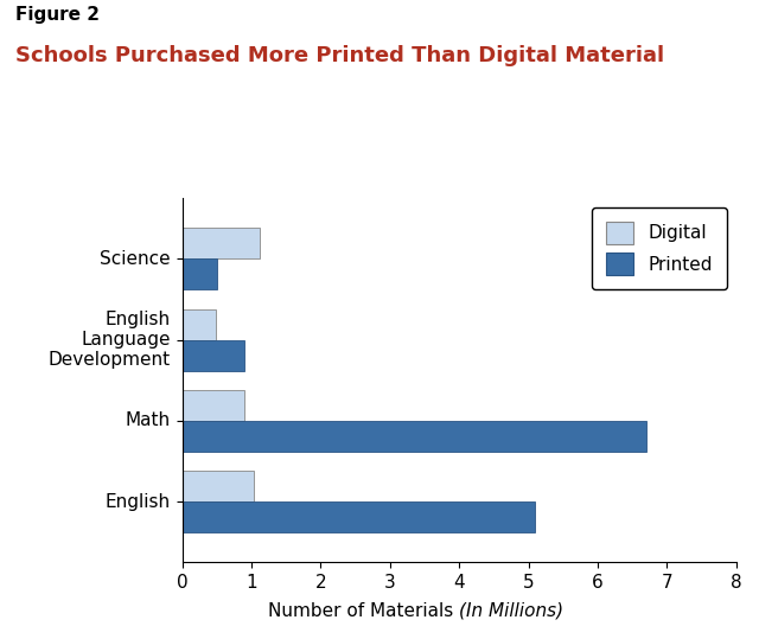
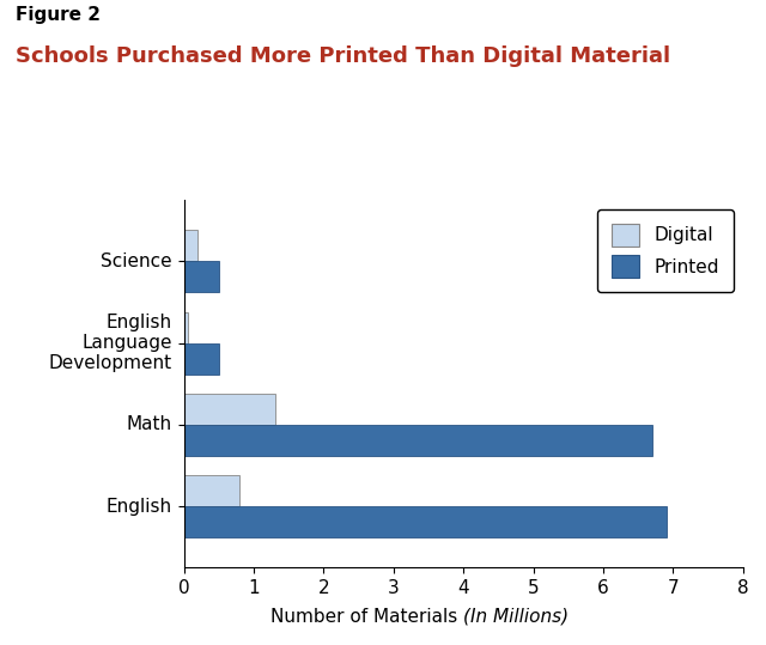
Digital/Science: 1.12 -> 0.20
Digital/English Language Development: 0.48 -> 0.05
Printed/English Language Development: 0.9 -> 0.5
Digital/Math: 0.90 -> 1.30
Digital/English: 1.04 -> 0.80
Printed/English: 5.1 -> 6.9
